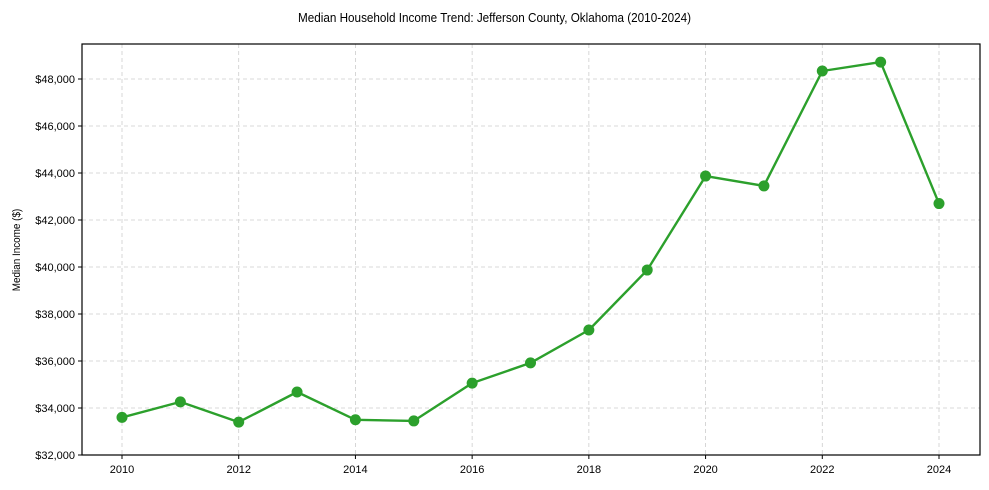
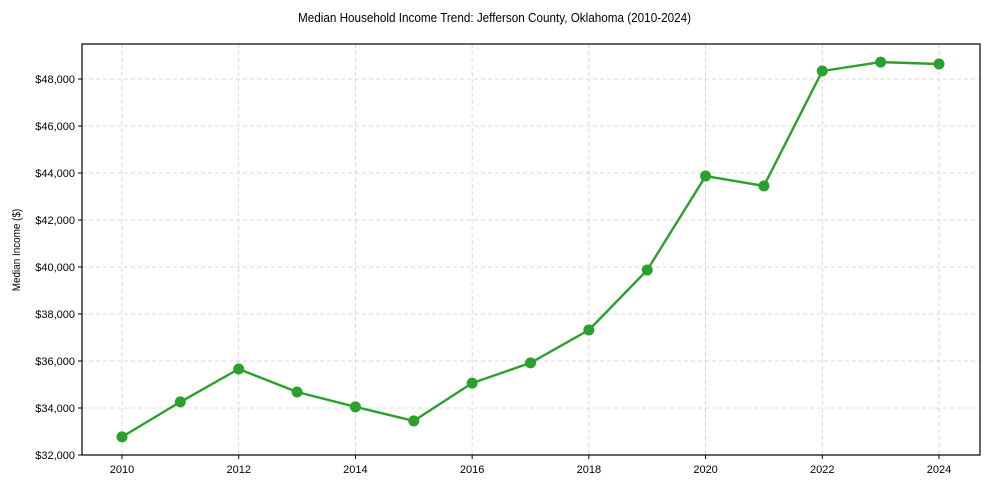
2010: $33600 -> $32800
2012: $33400 -> $35700
2014: $33500 -> $34000
2024: $42700 -> $48600
